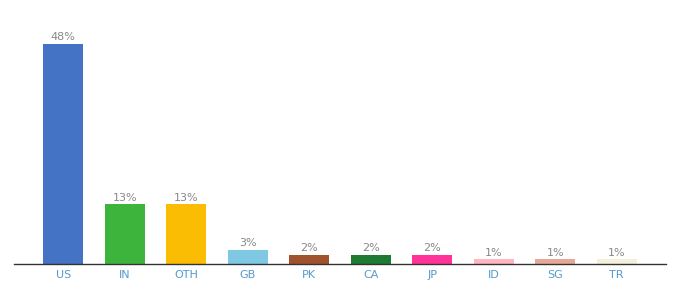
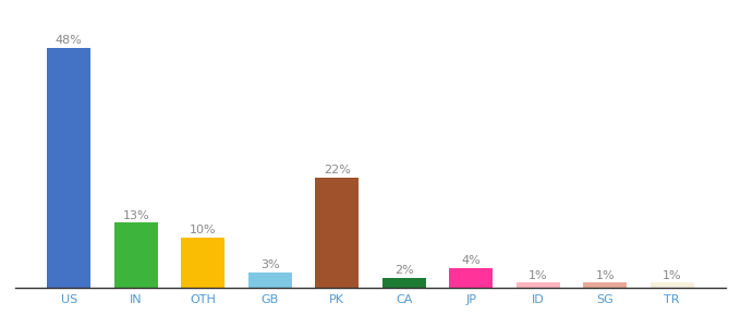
OTH: 13% -> 10%
PK: 2% -> 22%
JP: 2% -> 4%
